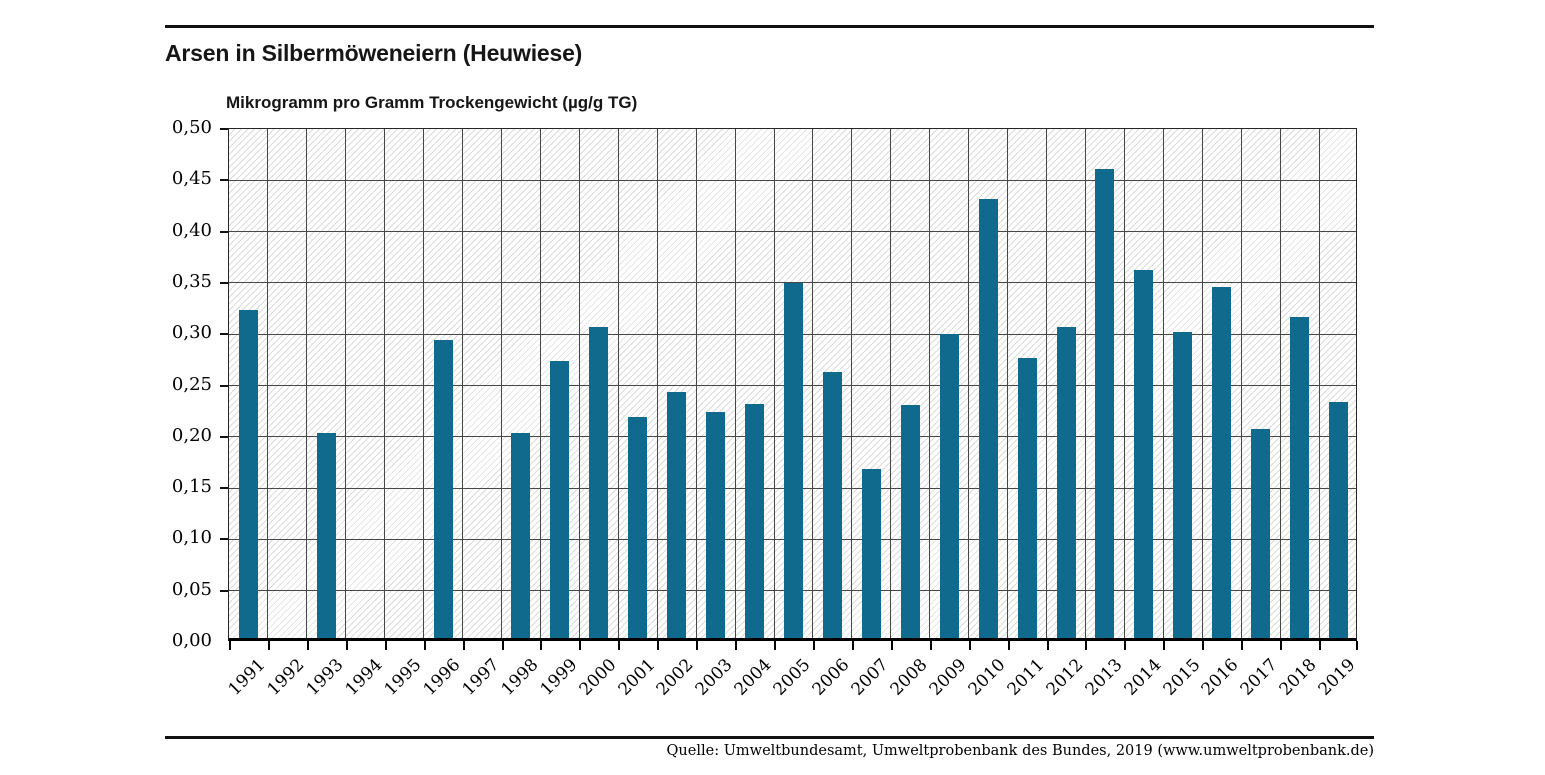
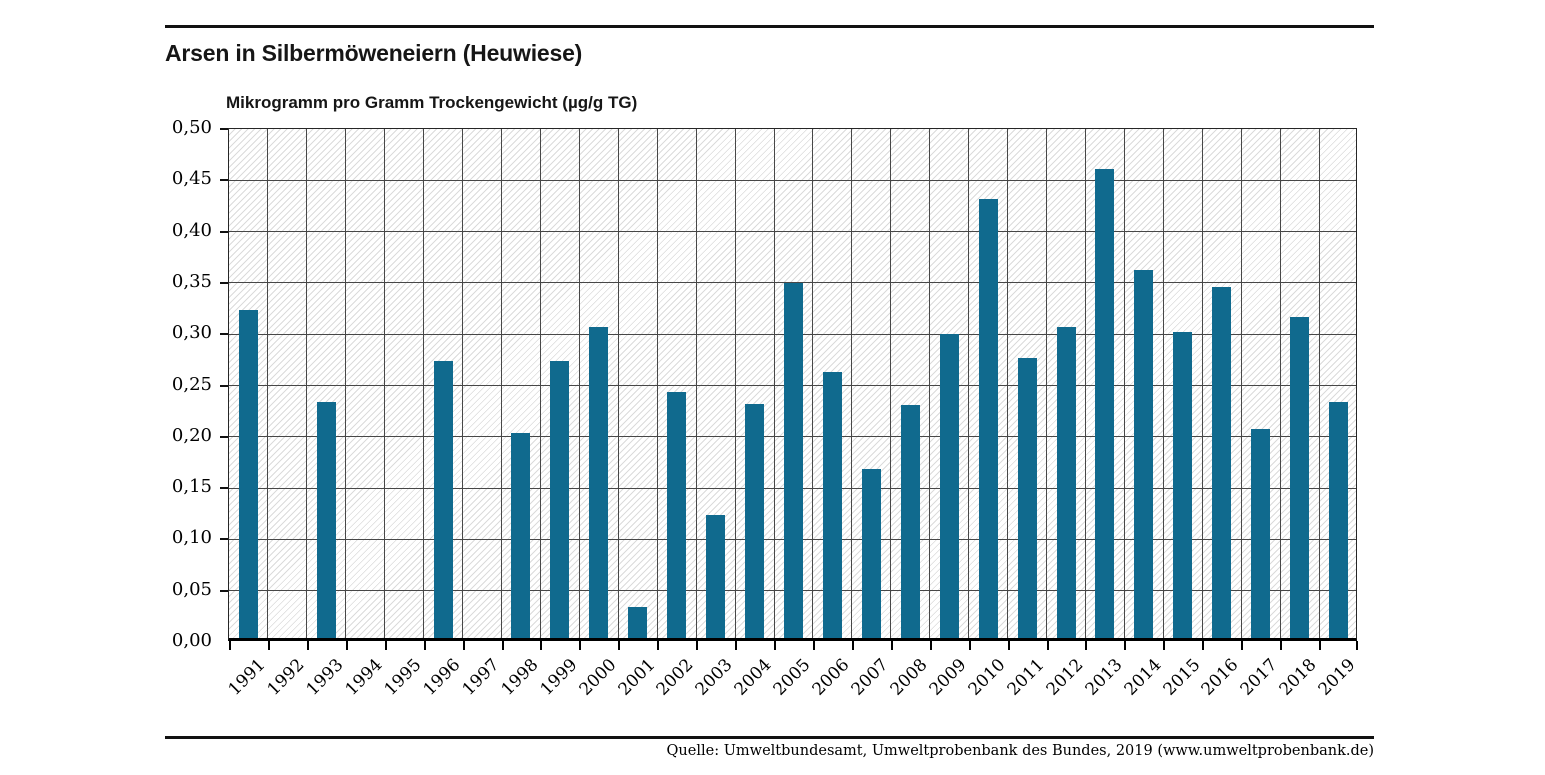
1993: 0,20 -> 0,23
1996: 0,29 -> 0,27
2001: 0,21 -> 0,03
2003: 0,22 -> 0,12
